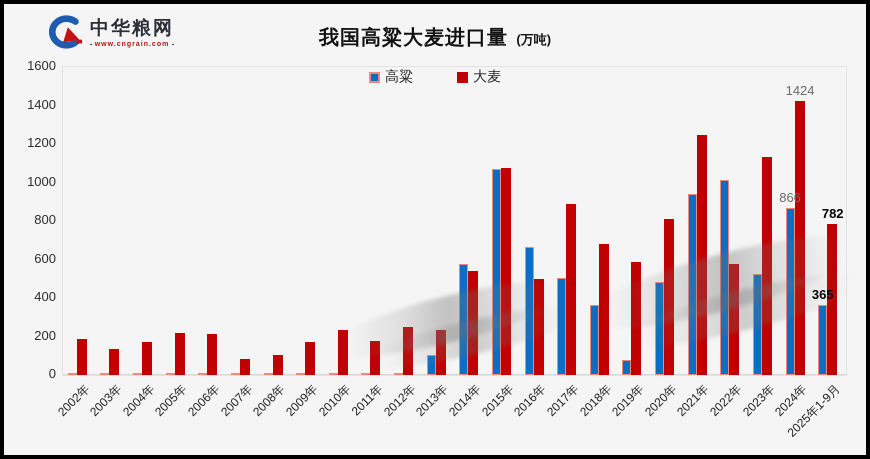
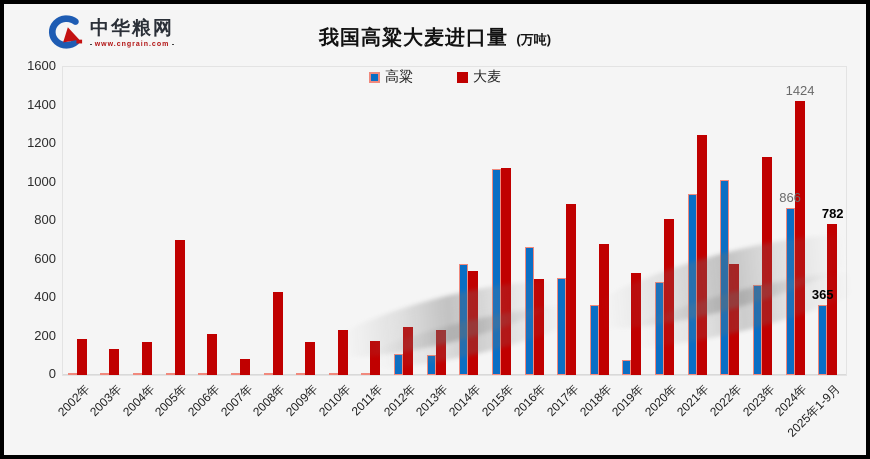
大麦/2005年: 220 -> 700
大麦/2008年: 100 -> 430
高粱/2012年: 10 -> 110
大麦/2019年: 590 -> 530
高粱/2023年: 520 -> 470
